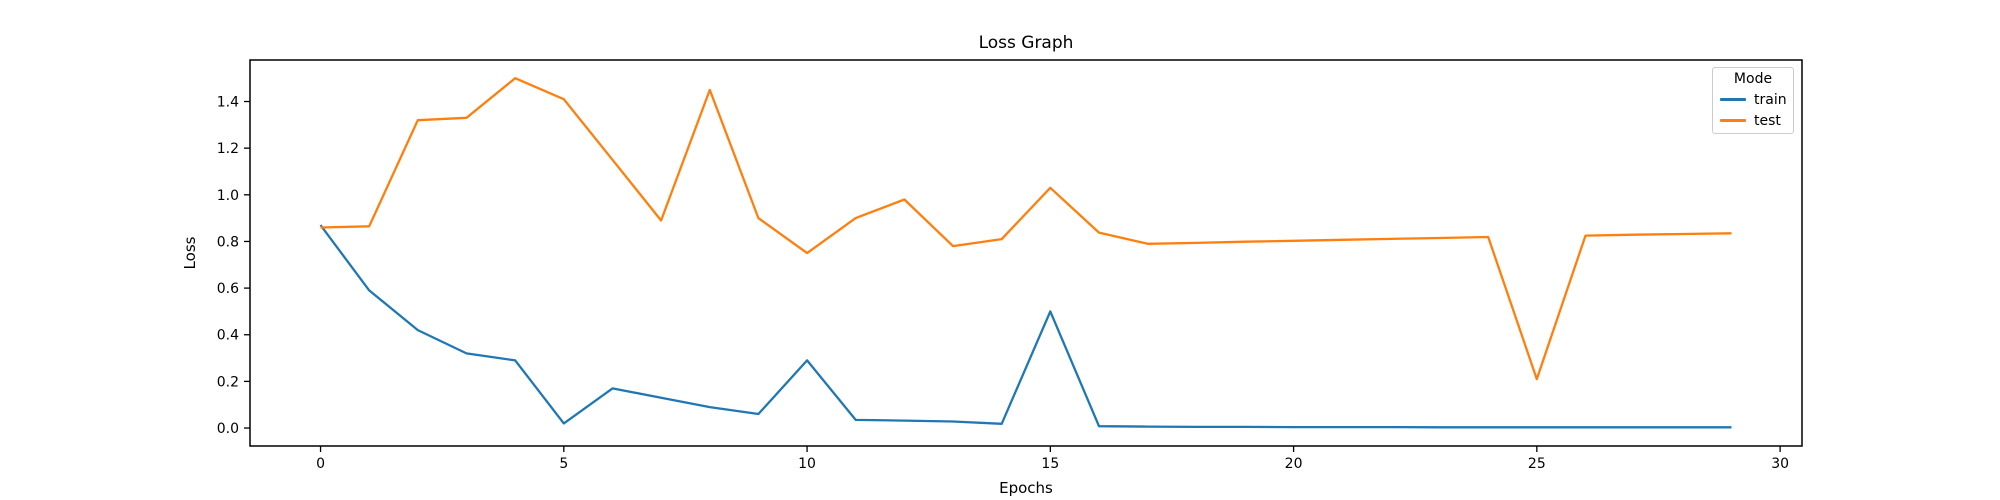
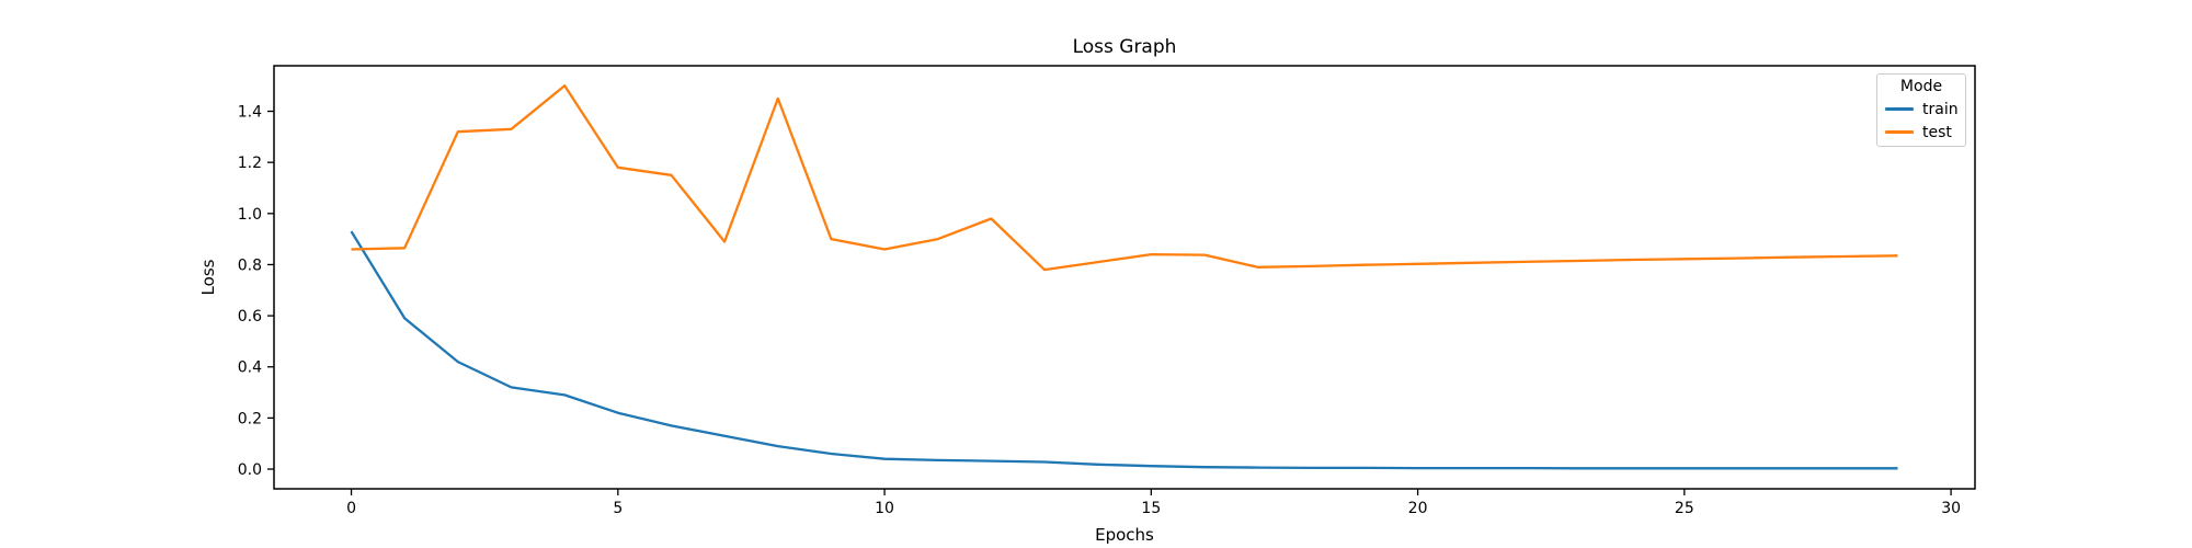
train/0: 0.87 -> 0.93
train/5: 0.02 -> 0.22
test/5: 1.41 -> 1.18
train/10: 0.29 -> 0.04
test/10: 0.75 -> 0.86
train/15: 0.50 -> 0.01
test/15: 1.03 -> 0.84
test/25: 0.21 -> 0.82
